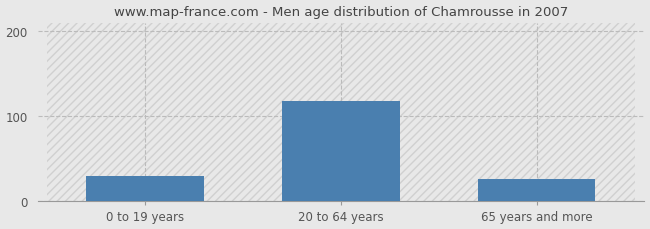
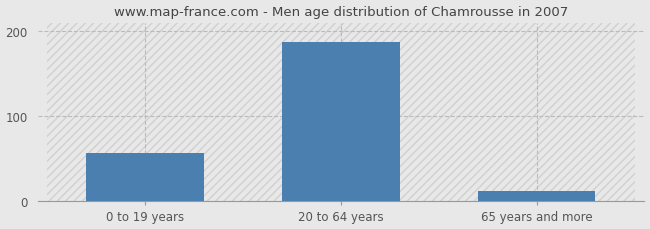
0 to 19 years: 30 -> 57
20 to 64 years: 118 -> 188
65 years and more: 26 -> 12
